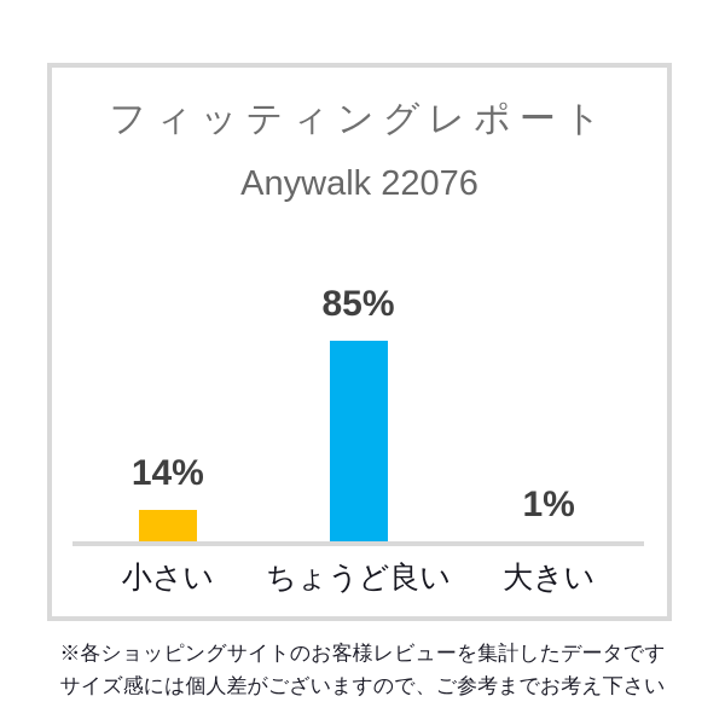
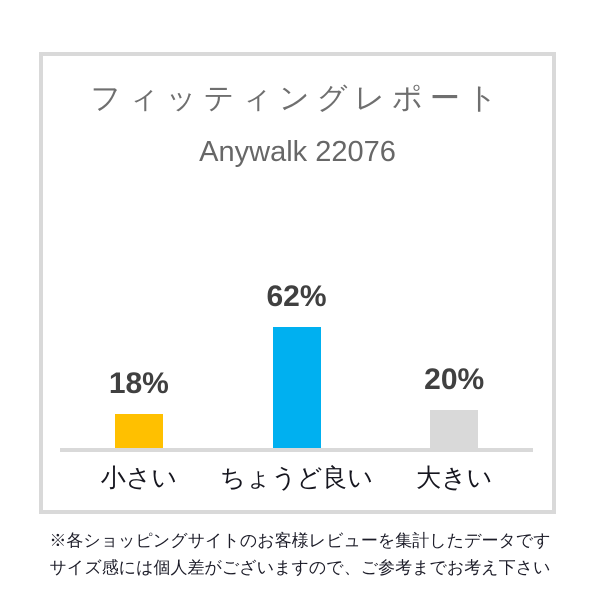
小さい: 14% -> 18%
ちょうど良い: 85% -> 62%
大きい: 1% -> 20%
